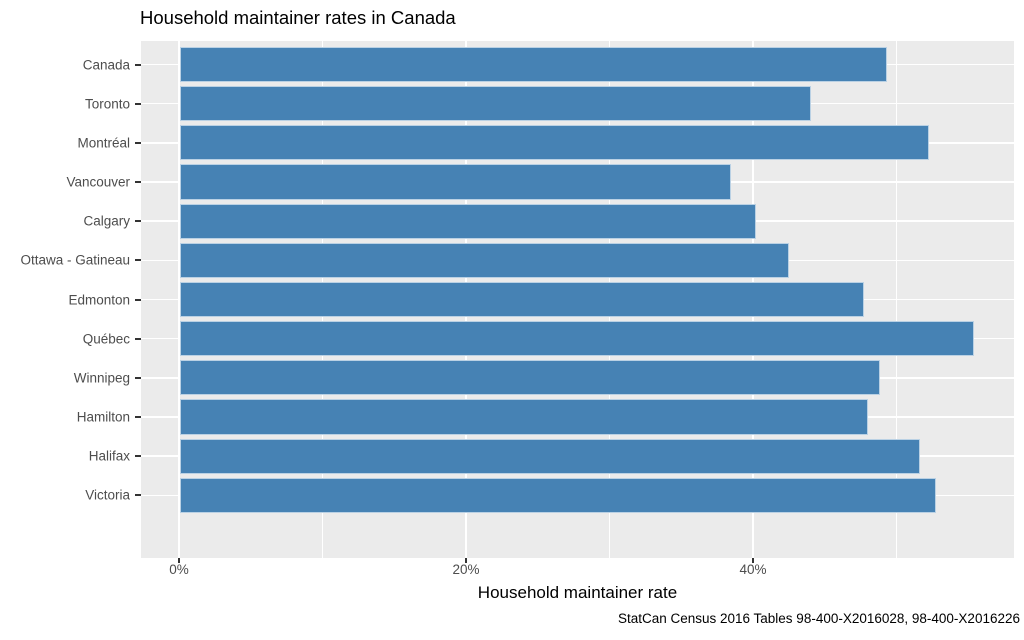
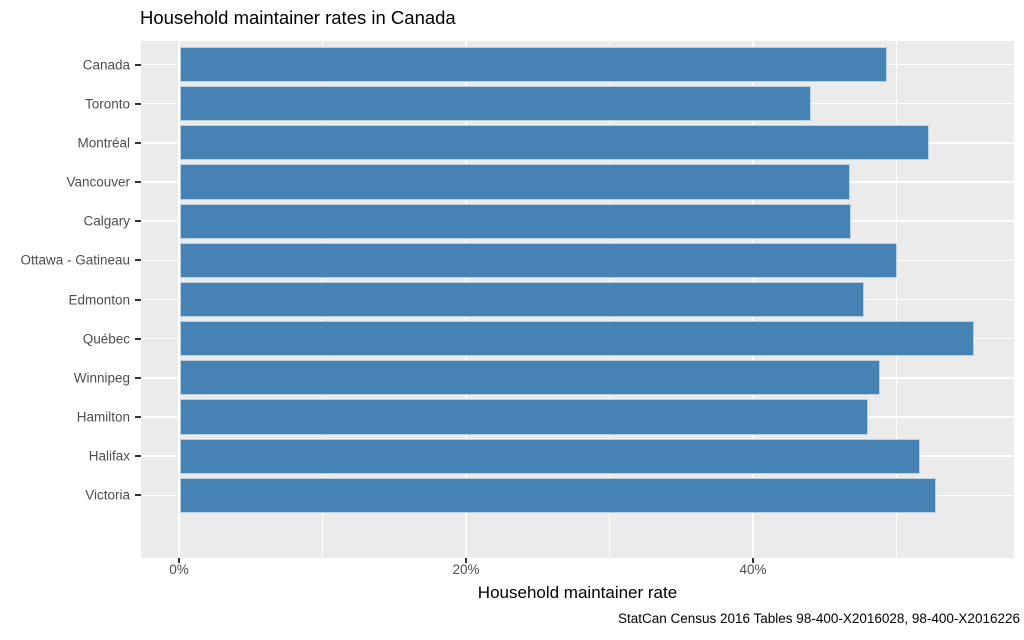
Vancouver: 38.4% -> 46.7%
Calgary: 40.2% -> 46.8%
Ottawa - Gatineau: 42.5% -> 50.0%
